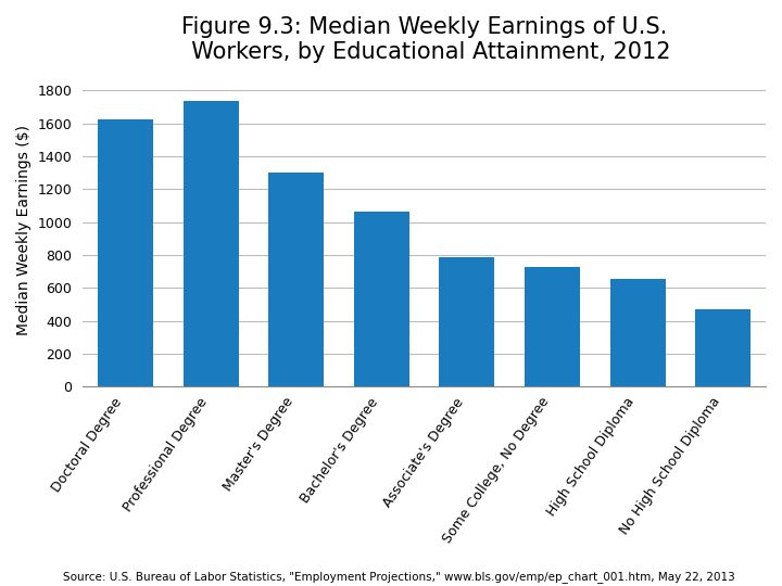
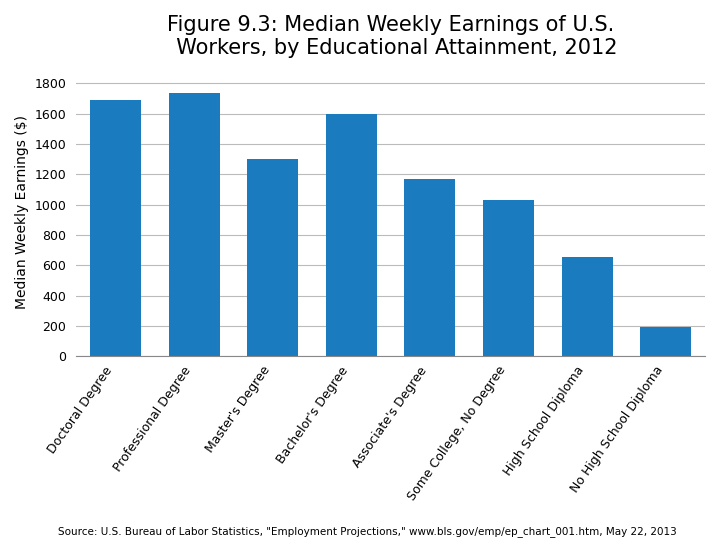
Doctoral Degree: 1620 -> 1690
Bachelor's Degree: 1070 -> 1600
Associate's Degree: 780 -> 1170
Some College, No Degree: 730 -> 1030
No High School Diploma: 470 -> 190
